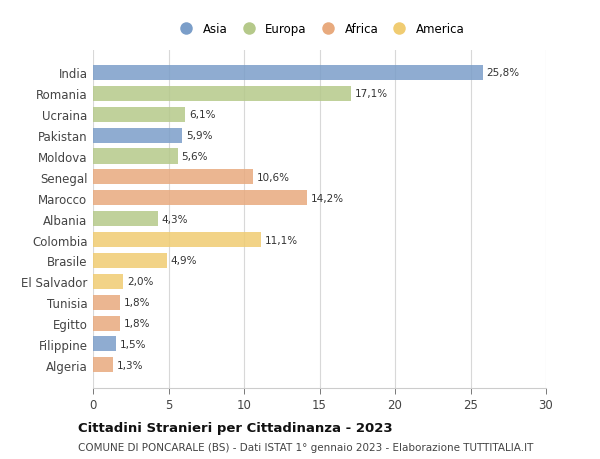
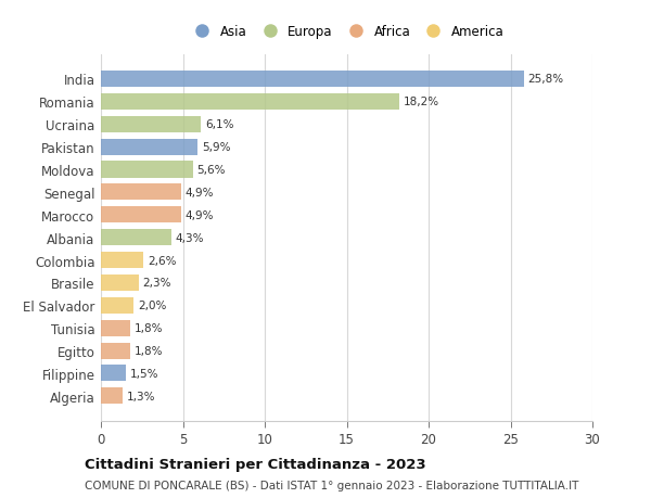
Romania: 17,1% -> 18,2%
Senegal: 10,6% -> 4,9%
Marocco: 14,2% -> 4,9%
Colombia: 11,1% -> 2,6%
Brasile: 4,9% -> 2,3%
